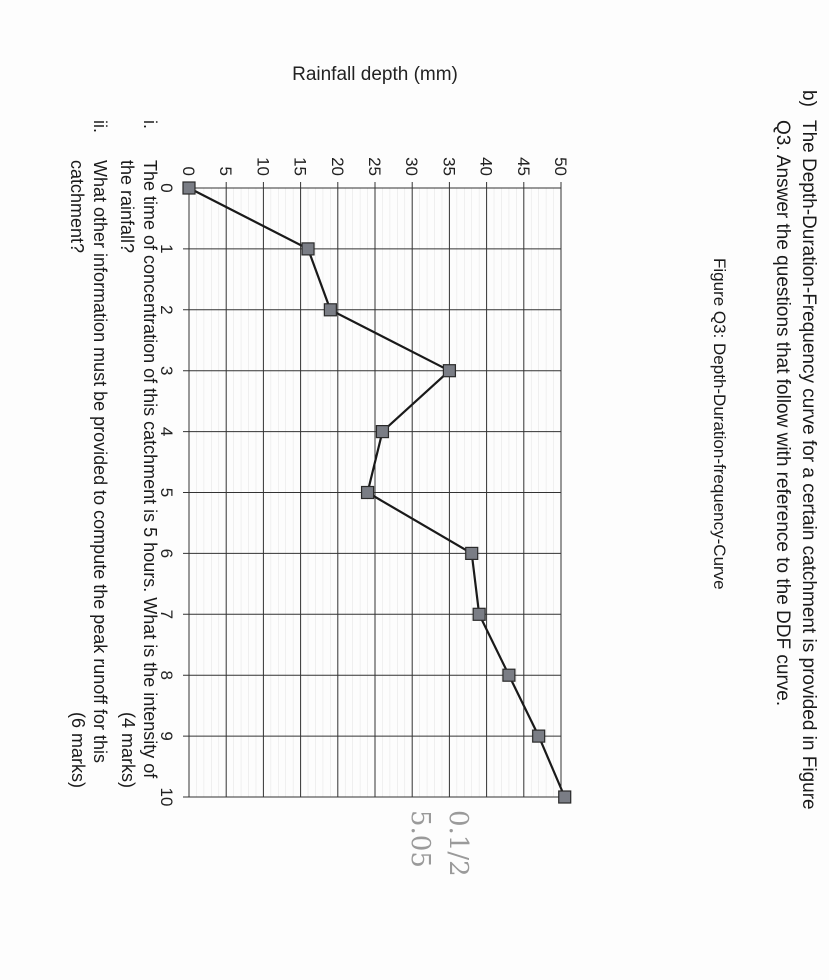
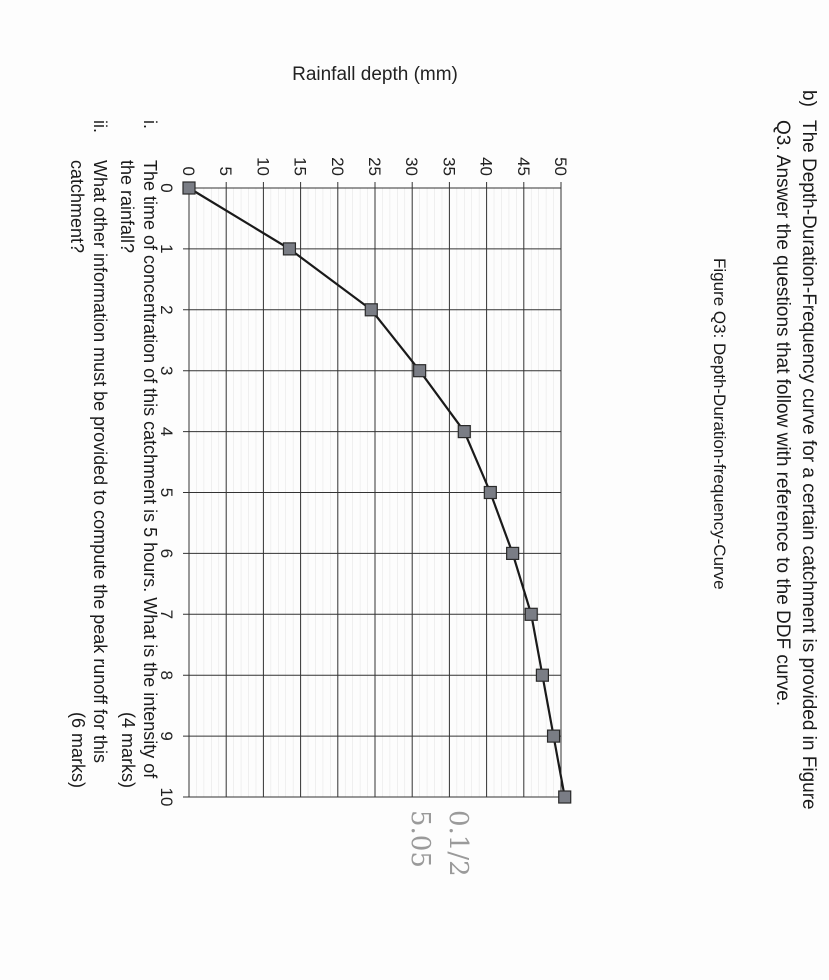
1: 16 -> 14
2: 19 -> 24
3: 35 -> 31
4: 26 -> 37
5: 24 -> 40
6: 38 -> 44
7: 39 -> 46
8: 43 -> 48
9: 47 -> 49
